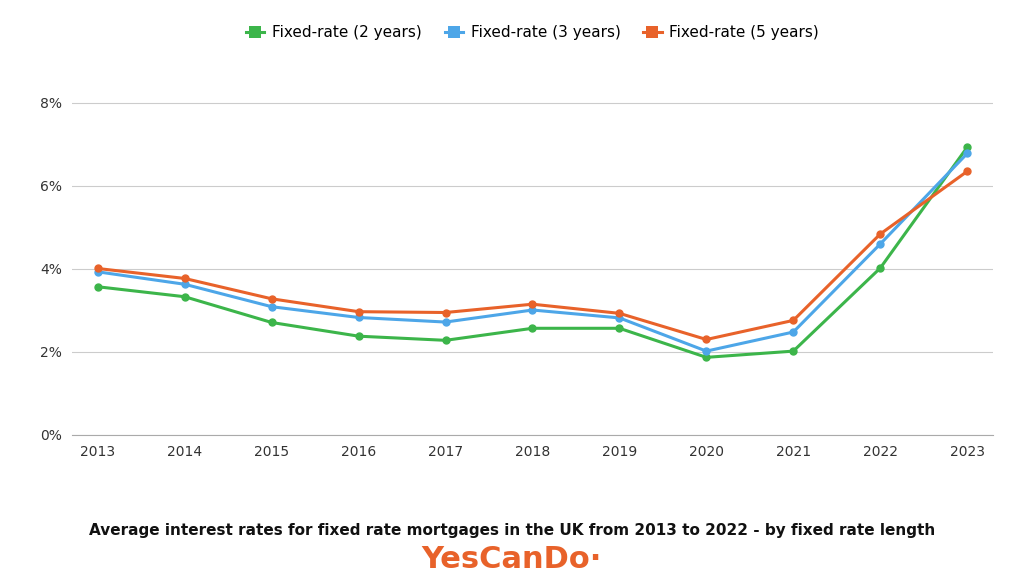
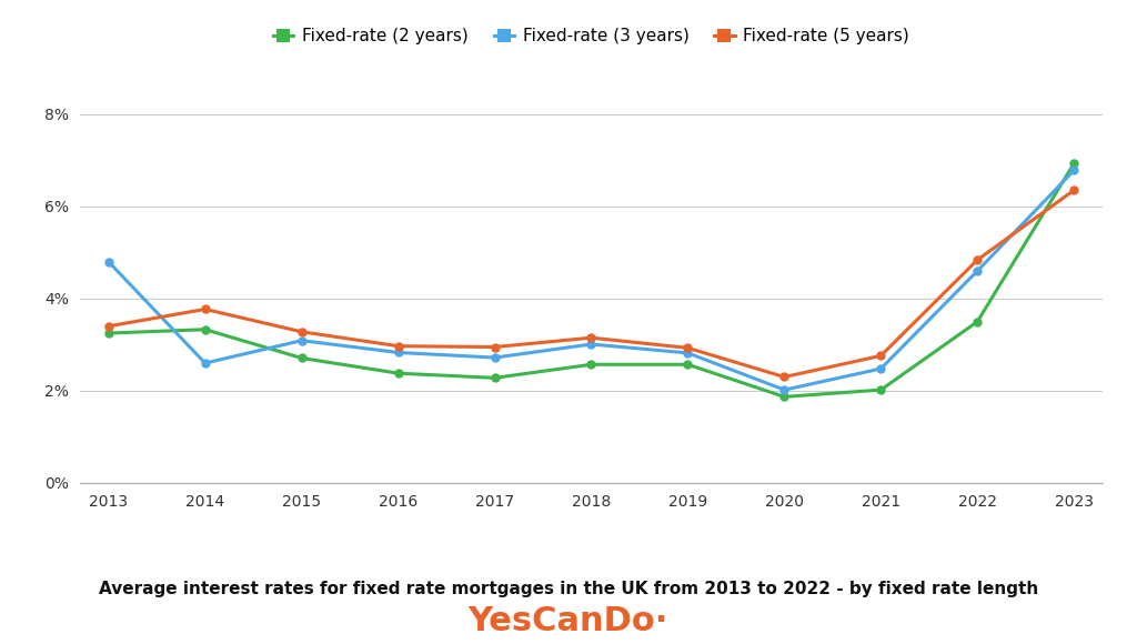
Fixed-rate (2 years)/2013: 3.57% -> 3.25%
Fixed-rate (3 years)/2013: 3.93% -> 4.80%
Fixed-rate (5 years)/2013: 4.01% -> 3.40%
Fixed-rate (3 years)/2014: 3.63% -> 2.60%
Fixed-rate (2 years)/2022: 4.02% -> 3.50%
